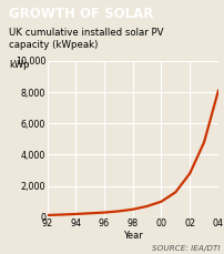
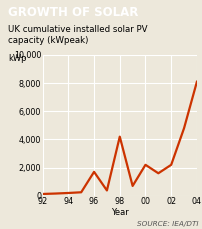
96: 300 -> 1,700
98: 500 -> 4,200
00: 1,000 -> 2,200
02: 2,800 -> 2,200
